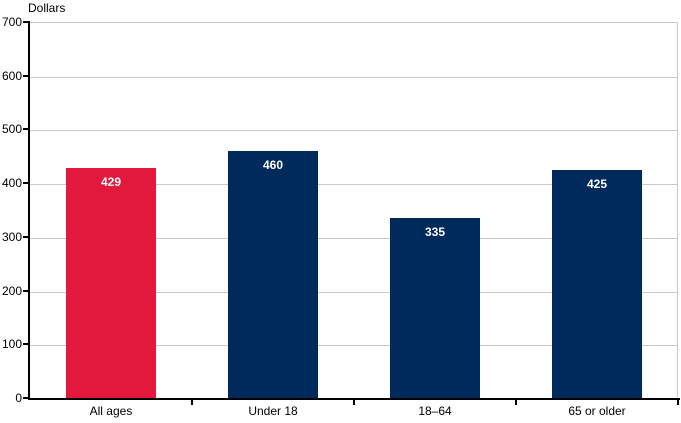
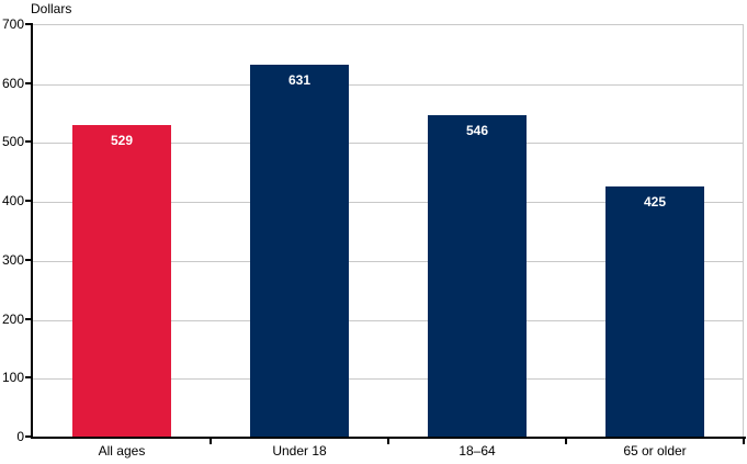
All ages: 429 -> 529
Under 18: 460 -> 631
18–64: 335 -> 546
